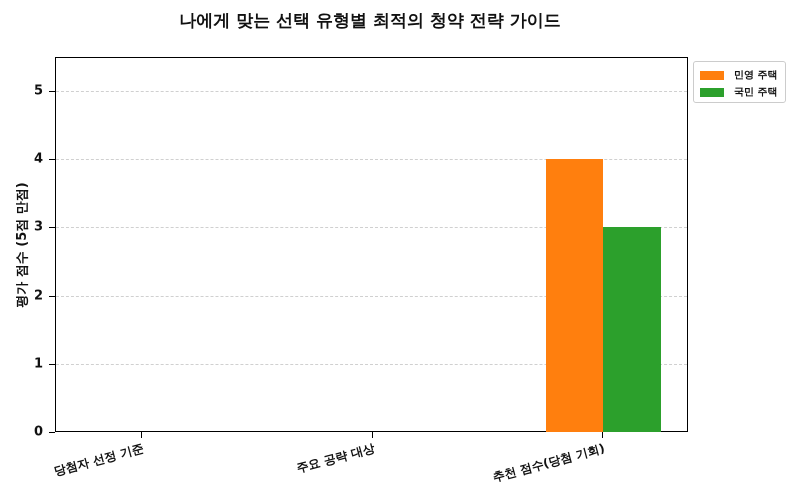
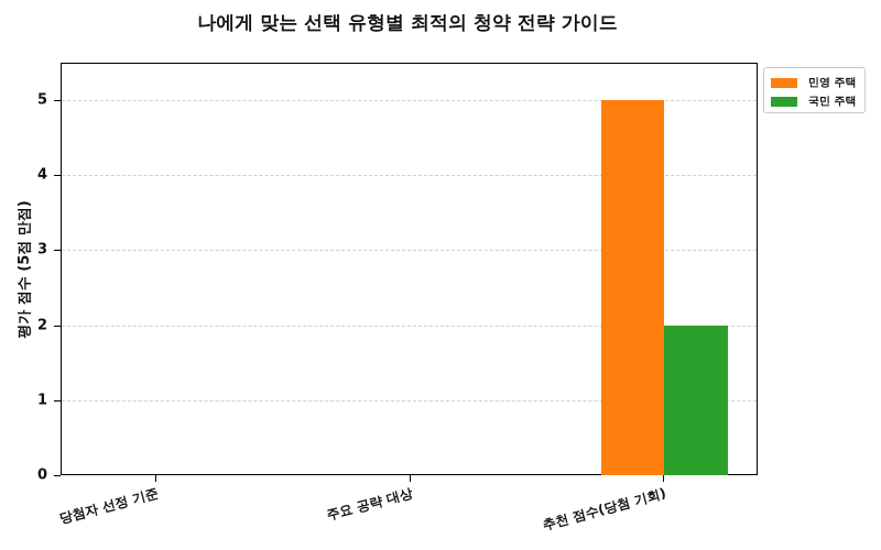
민영 주택/추천 점수(당첨 기회): 4 -> 5
국민 주택/추천 점수(당첨 기회): 3 -> 2
